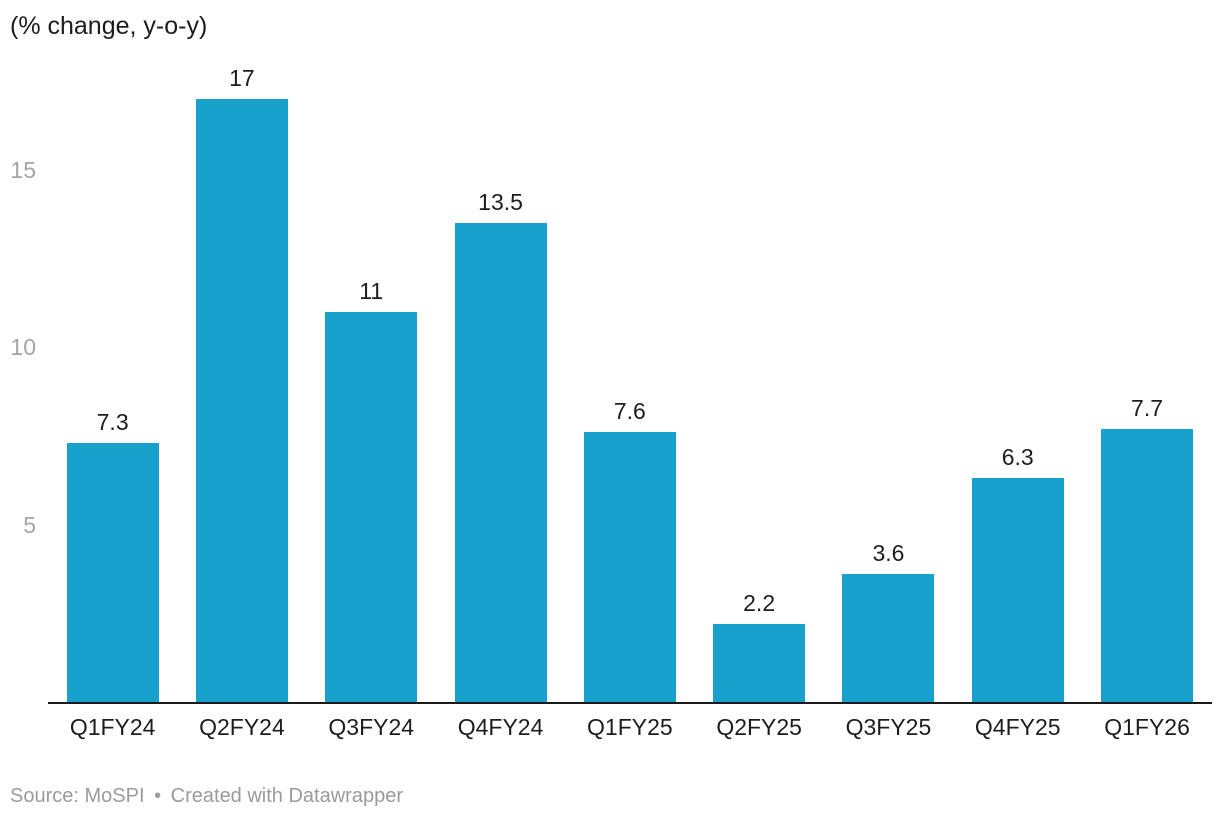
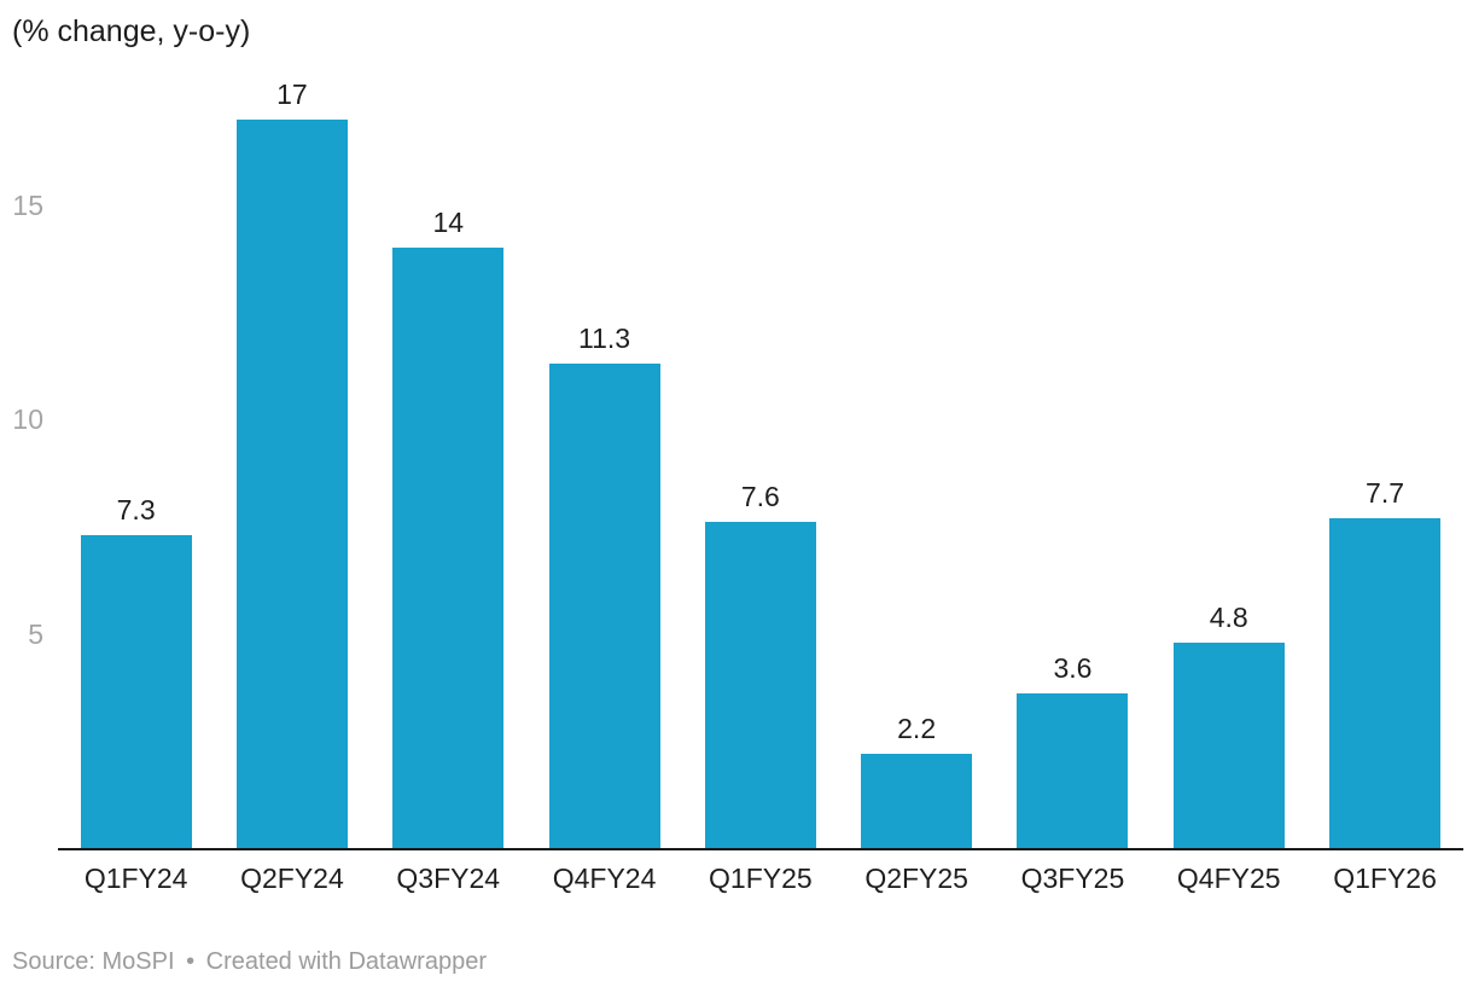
Q3FY24: 11 -> 14
Q4FY24: 13.5 -> 11.3
Q4FY25: 6.3 -> 4.8
